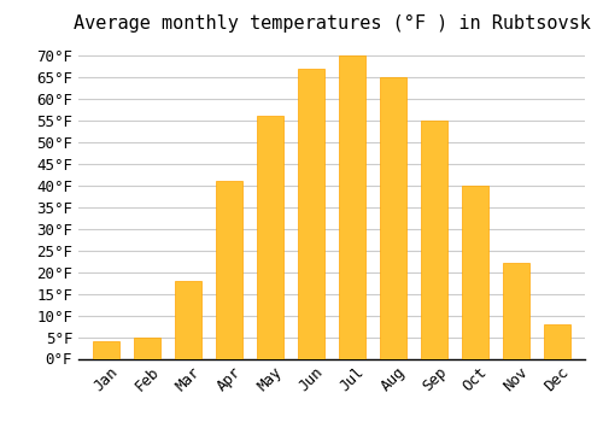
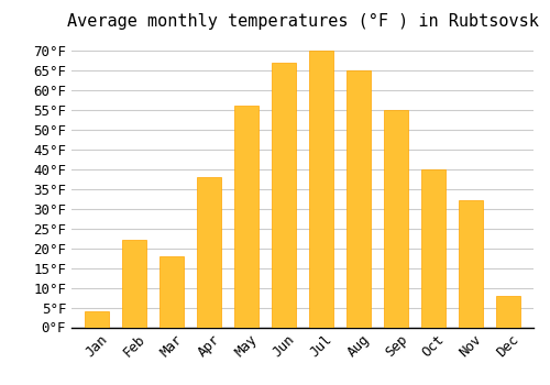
Feb: 5°F -> 22°F
Apr: 41°F -> 38°F
Nov: 22°F -> 32°F
